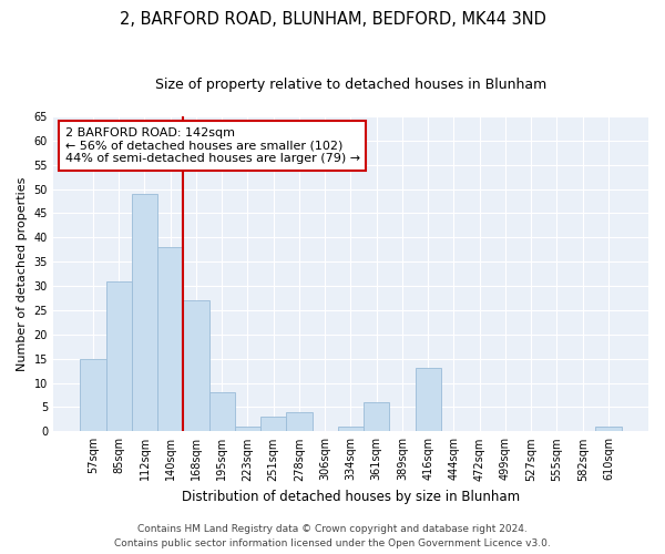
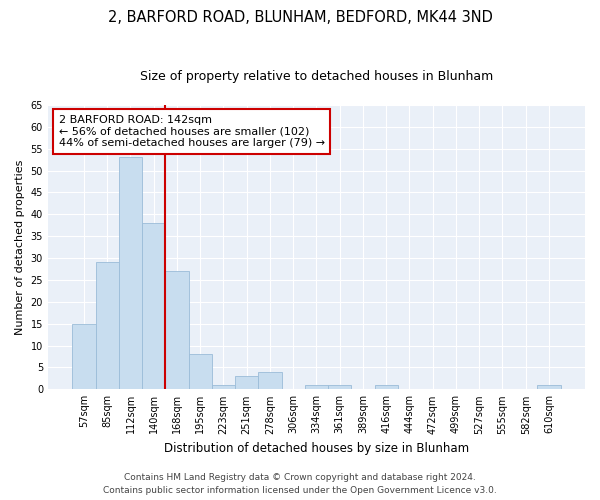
85sqm: 31 -> 29
112sqm: 49 -> 53
361sqm: 6 -> 1
416sqm: 13 -> 1
